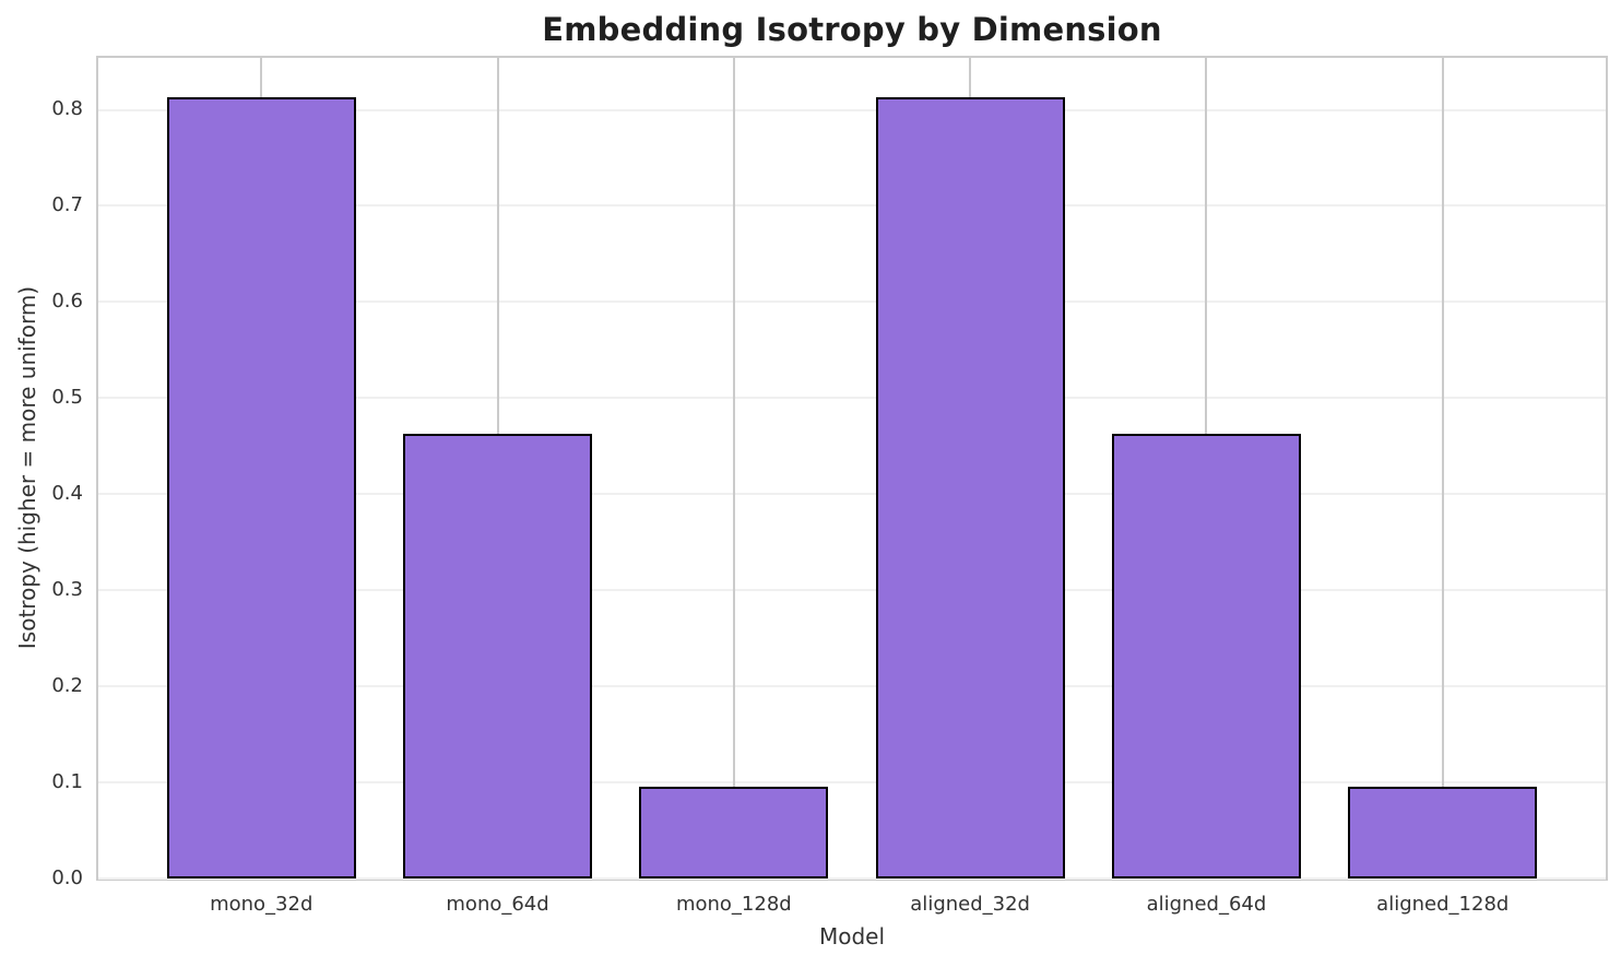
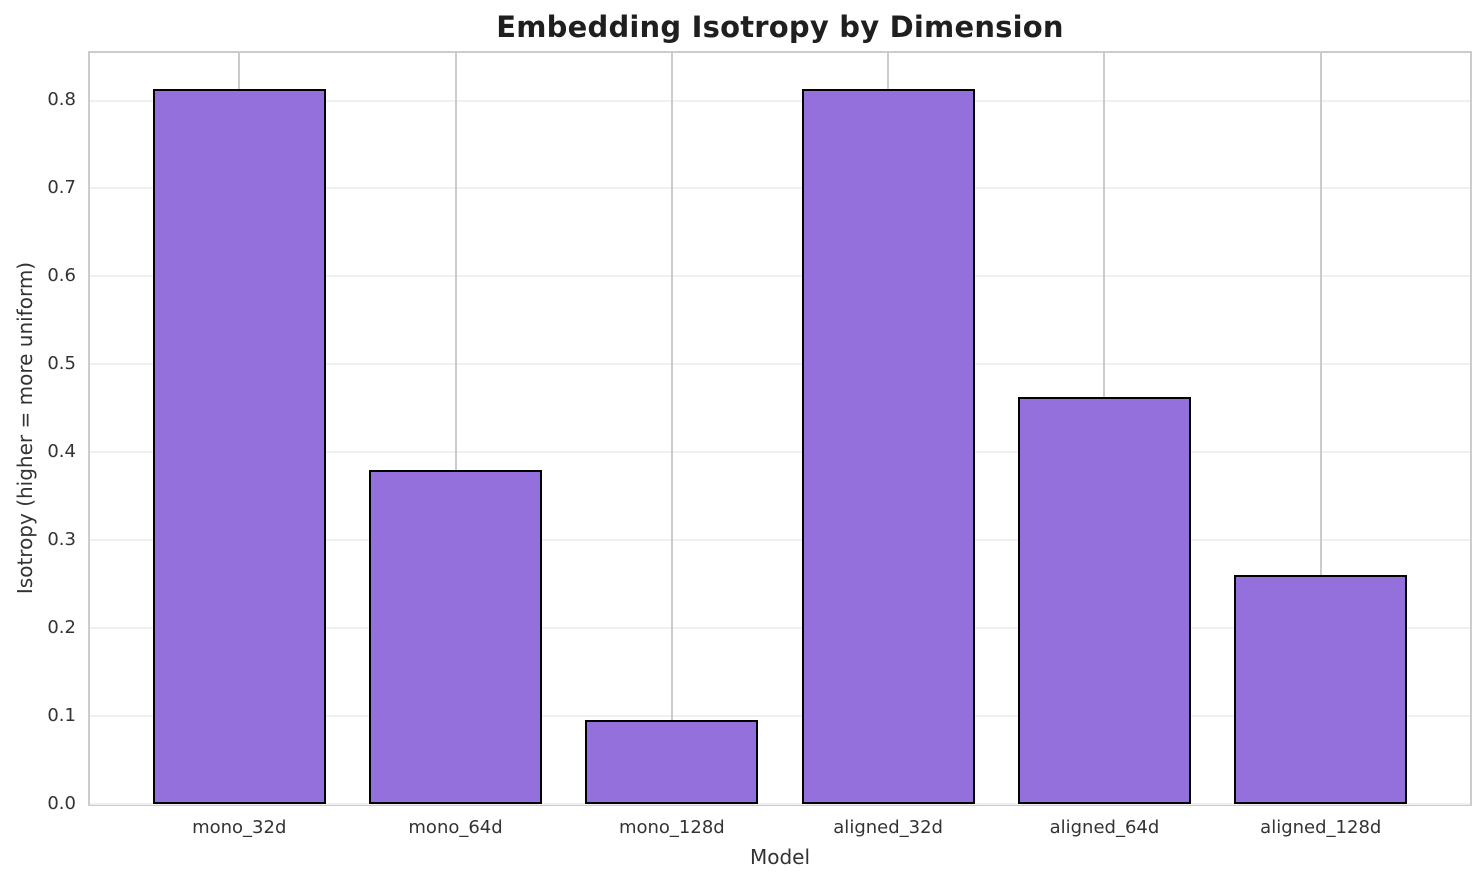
mono_64d: 0.46 -> 0.38
aligned_128d: 0.10 -> 0.26
